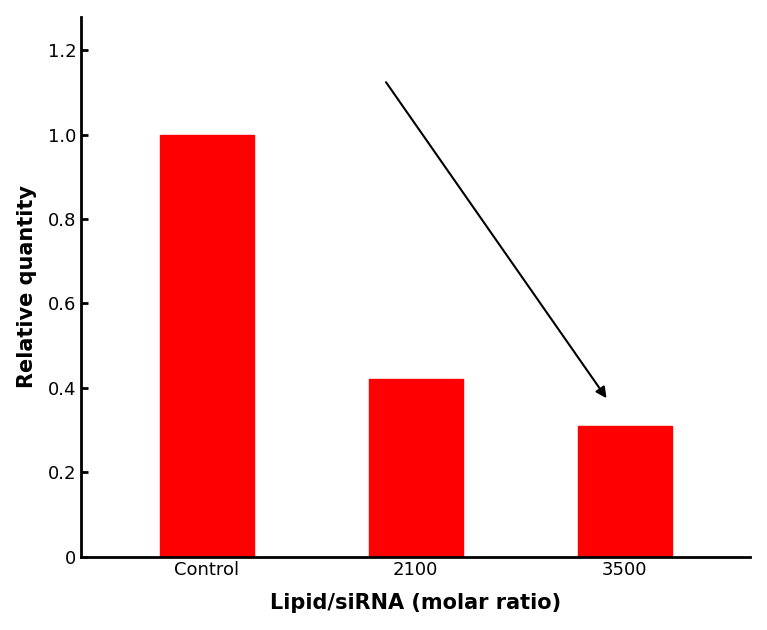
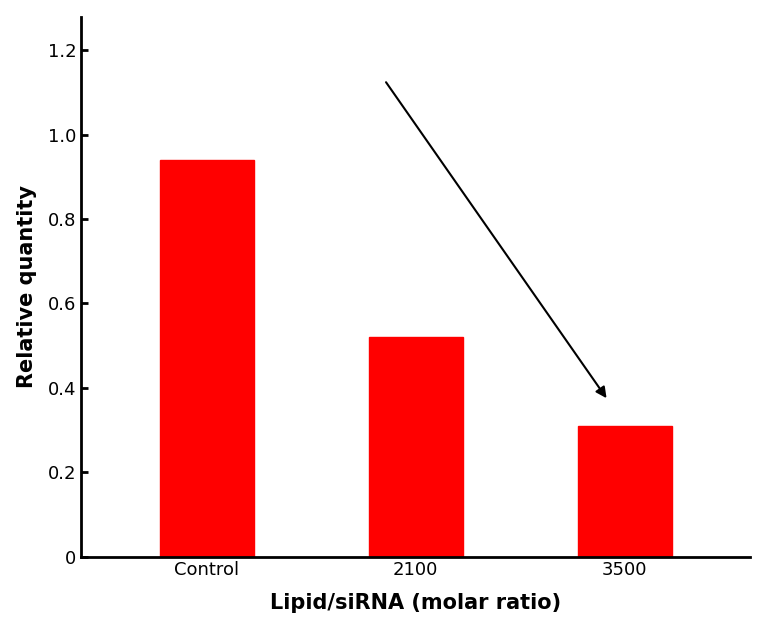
Control: 1.00 -> 0.94
2100: 0.42 -> 0.52
